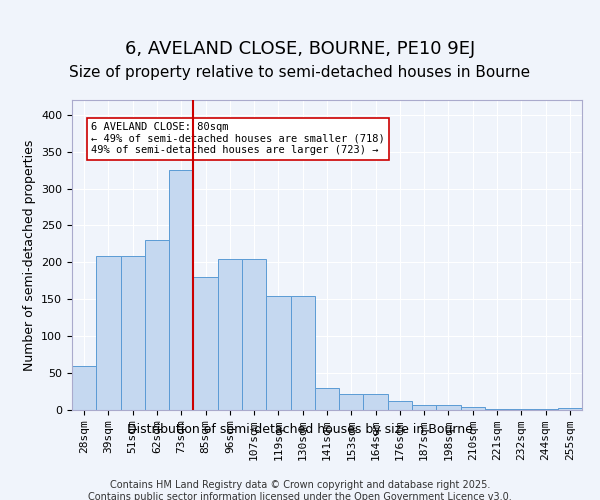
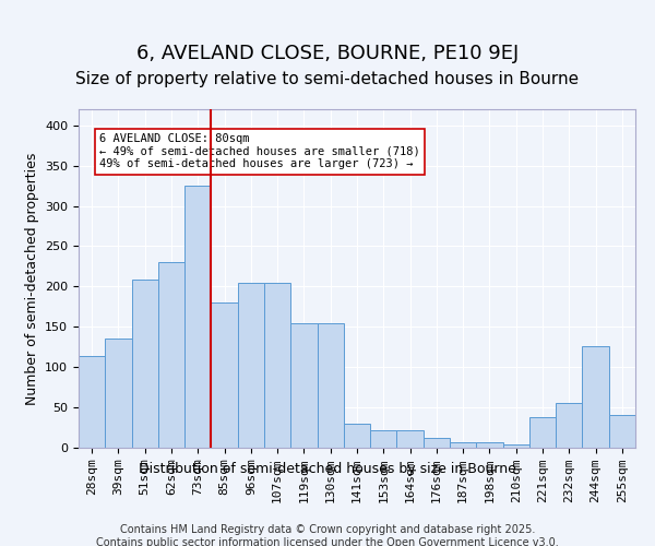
28sqm: 60 -> 114
39sqm: 209 -> 136
221sqm: 2 -> 38
232sqm: 1 -> 56
244sqm: 1 -> 126
255sqm: 3 -> 40
